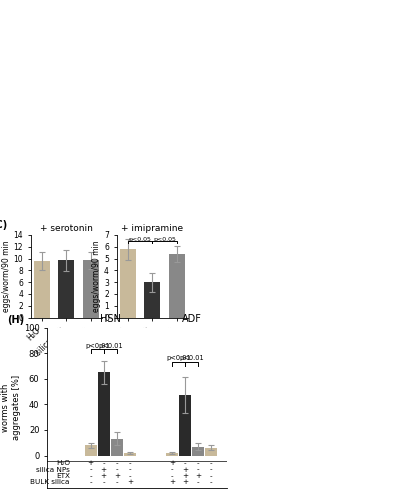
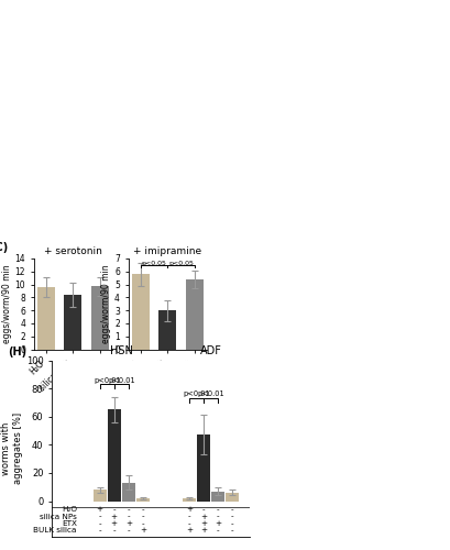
+ serotonin/silica NPs: 9.7 -> 8.4
